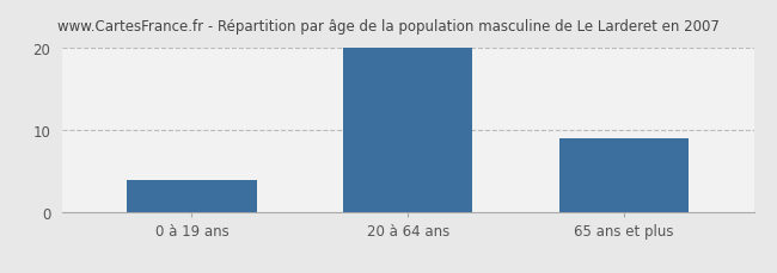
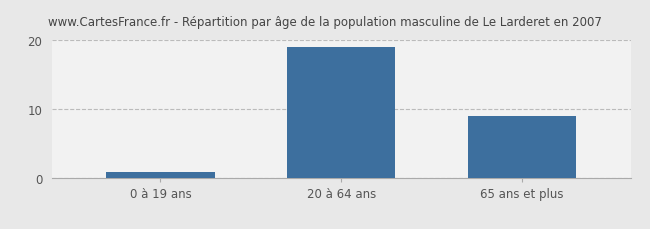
0 à 19 ans: 4 -> 1
20 à 64 ans: 20 -> 19
